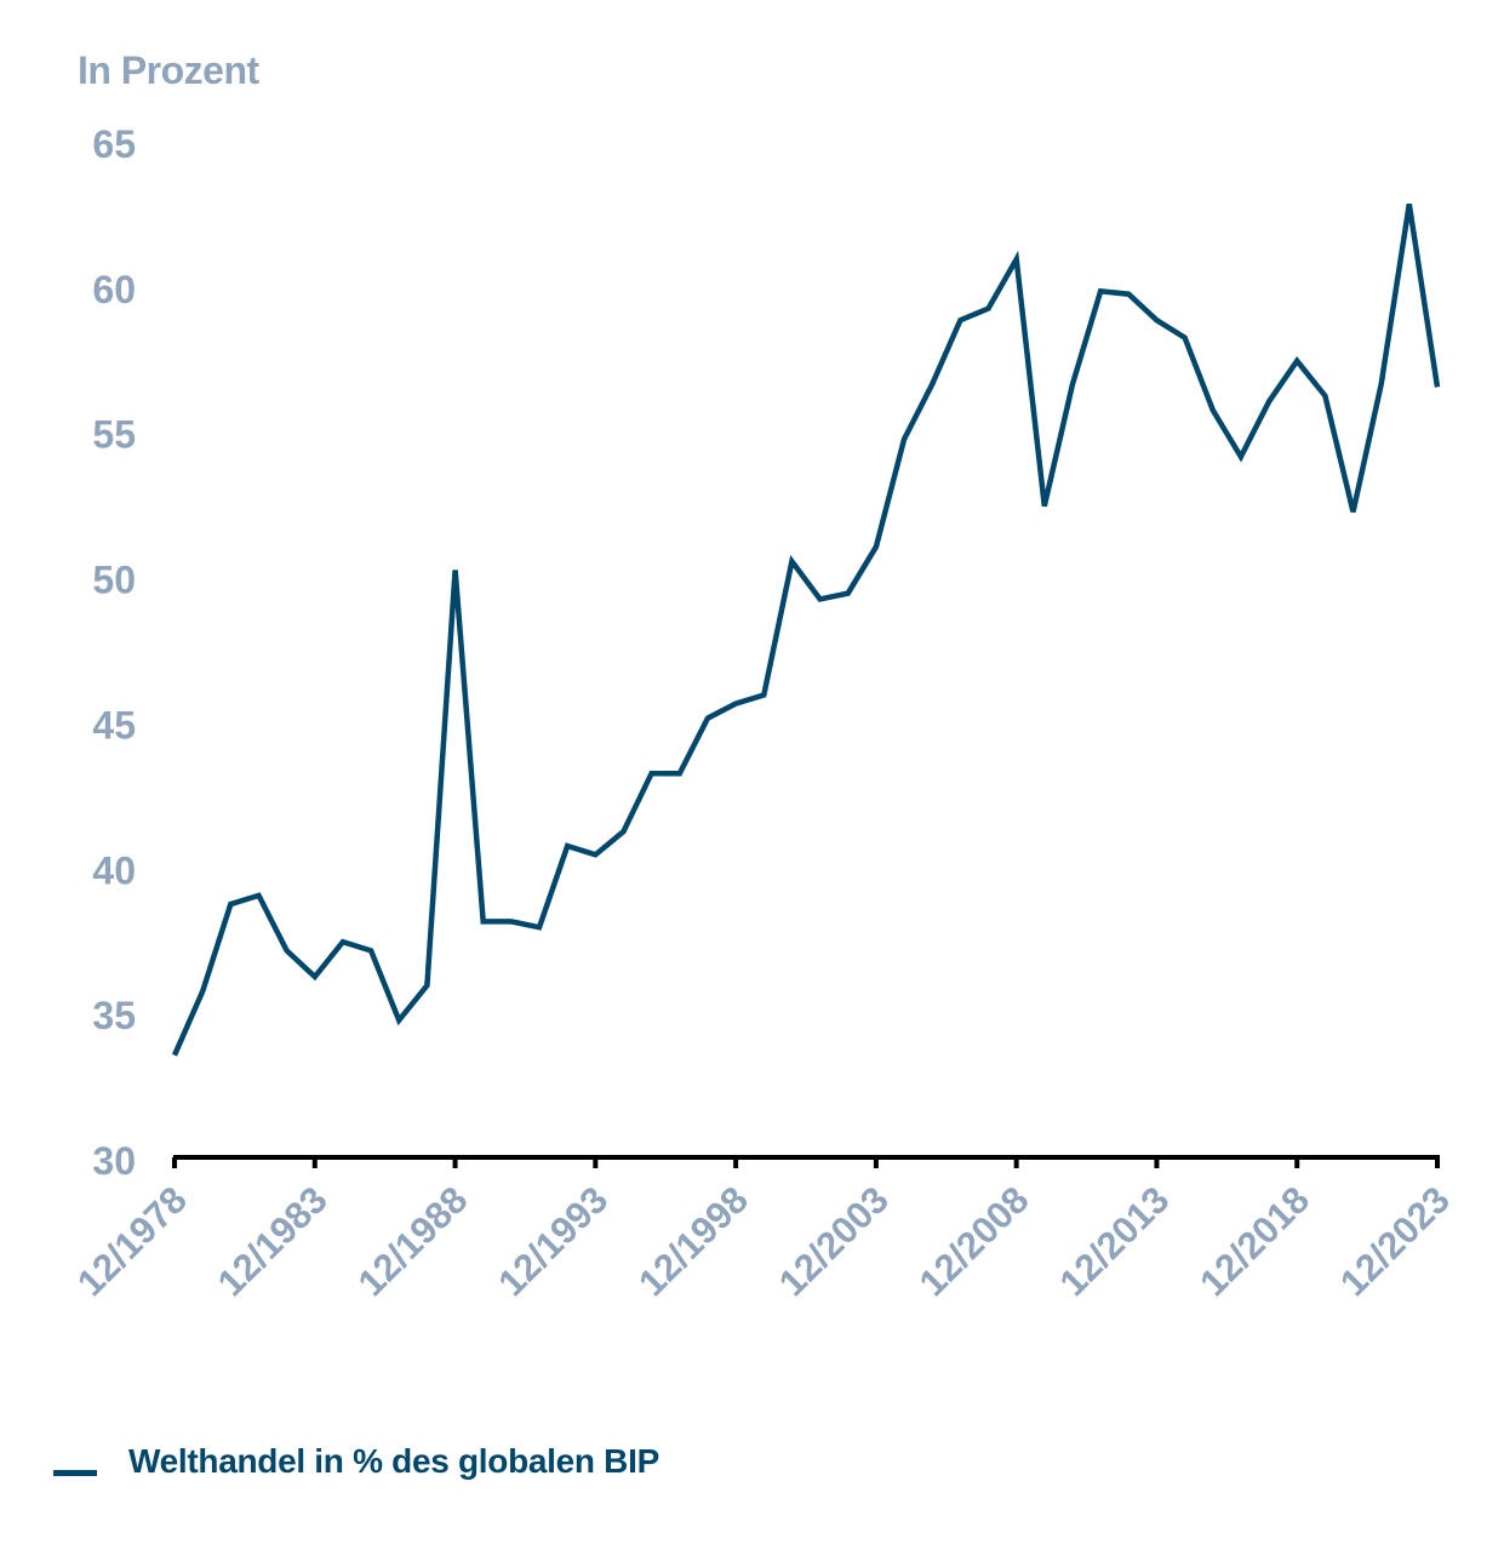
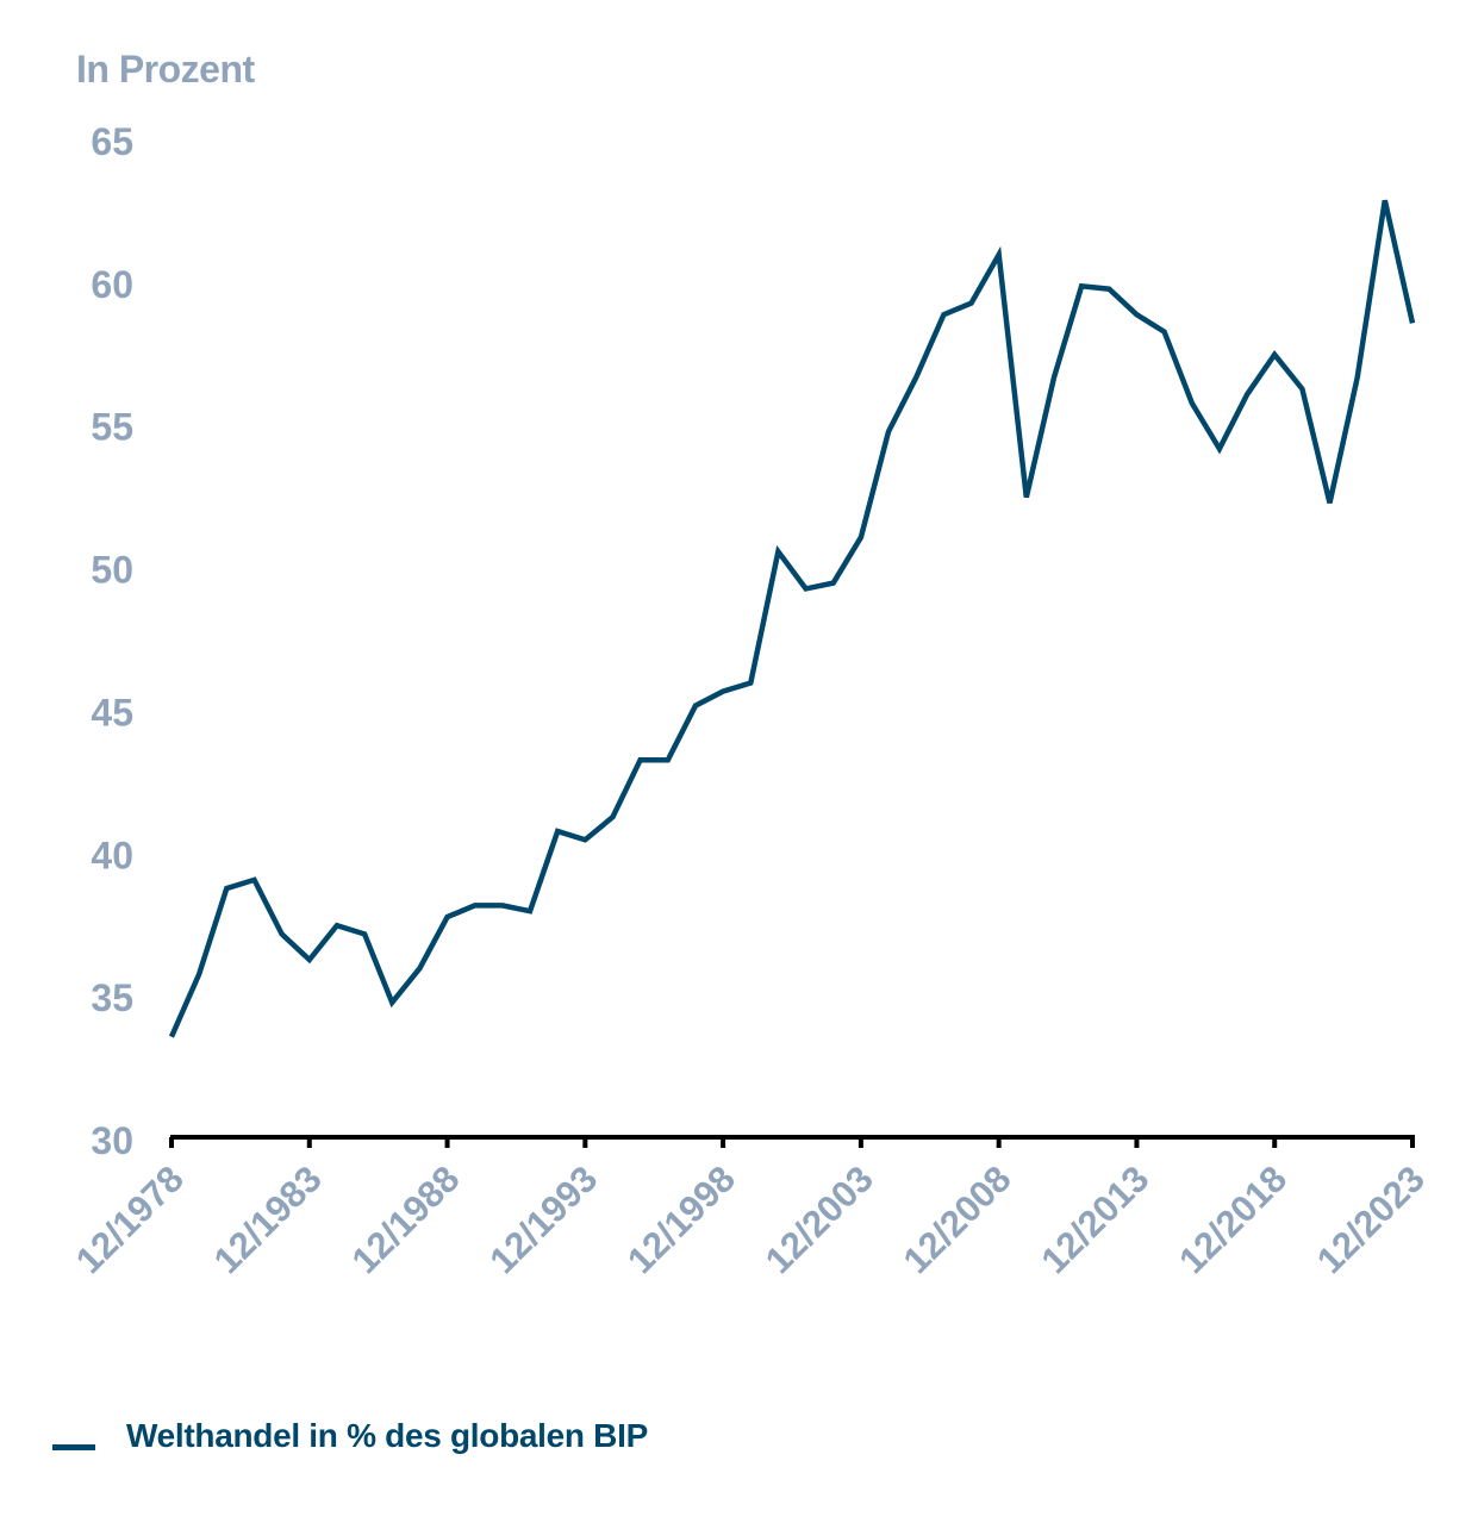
12/1988: 50.3 -> 37.8
12/2023: 56.6 -> 58.6
